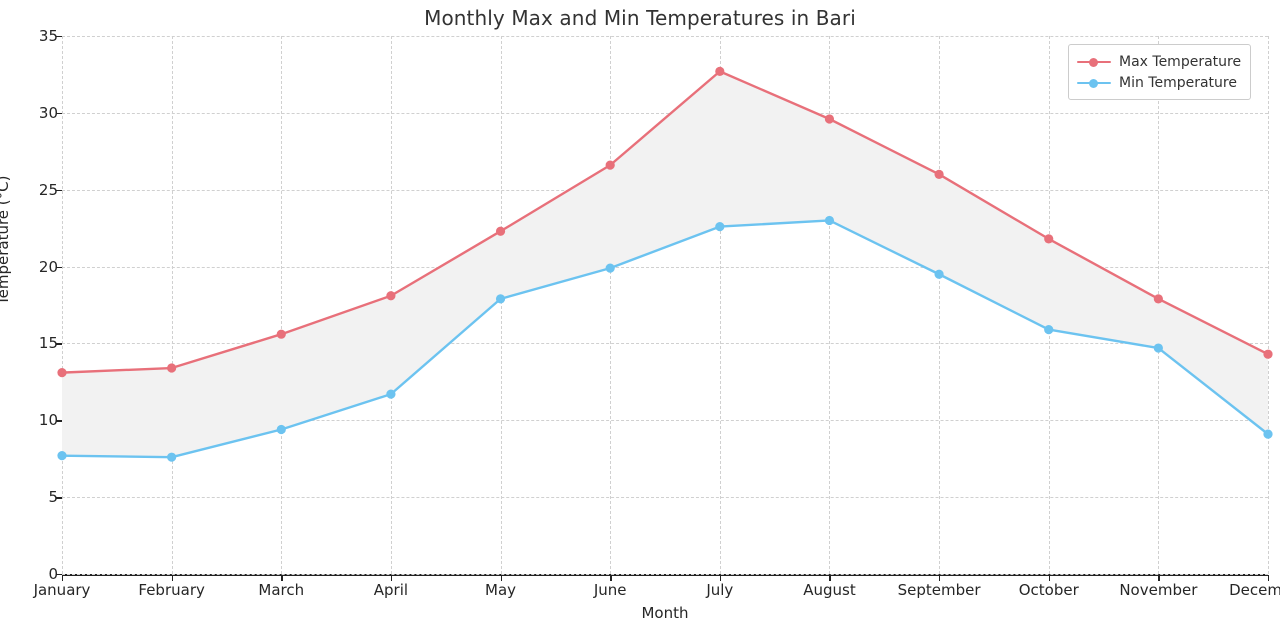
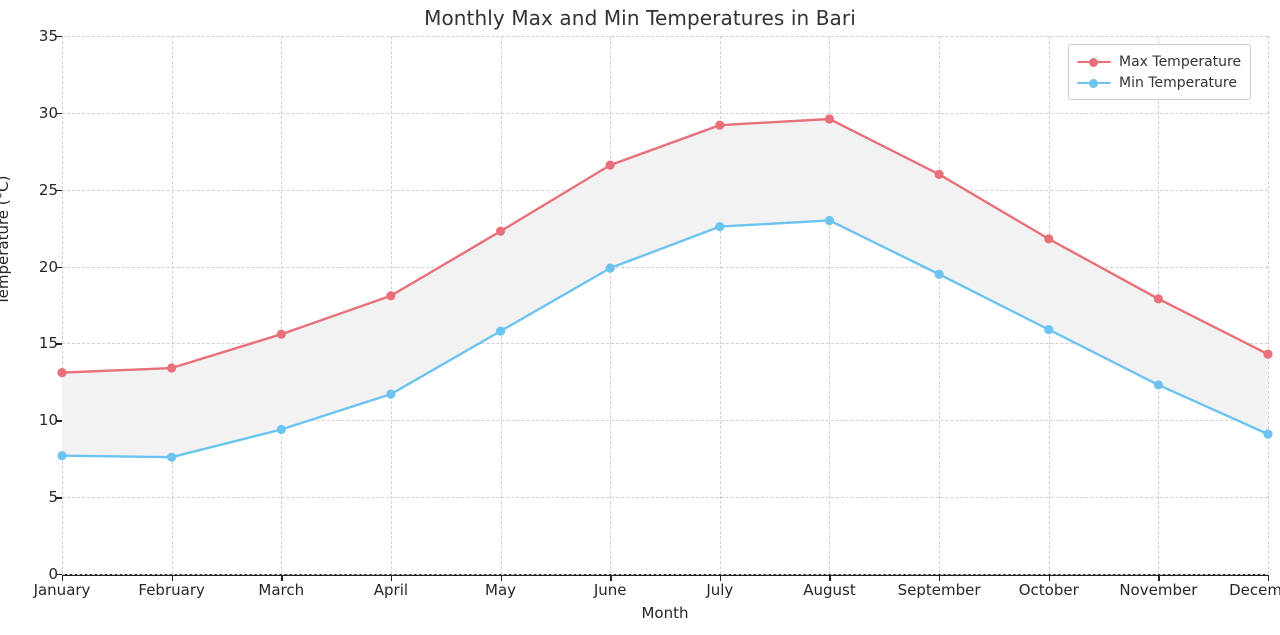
Min Temperature/May: 17.9 -> 15.8
Max Temperature/July: 32.7 -> 29.2
Min Temperature/November: 14.7 -> 12.3
